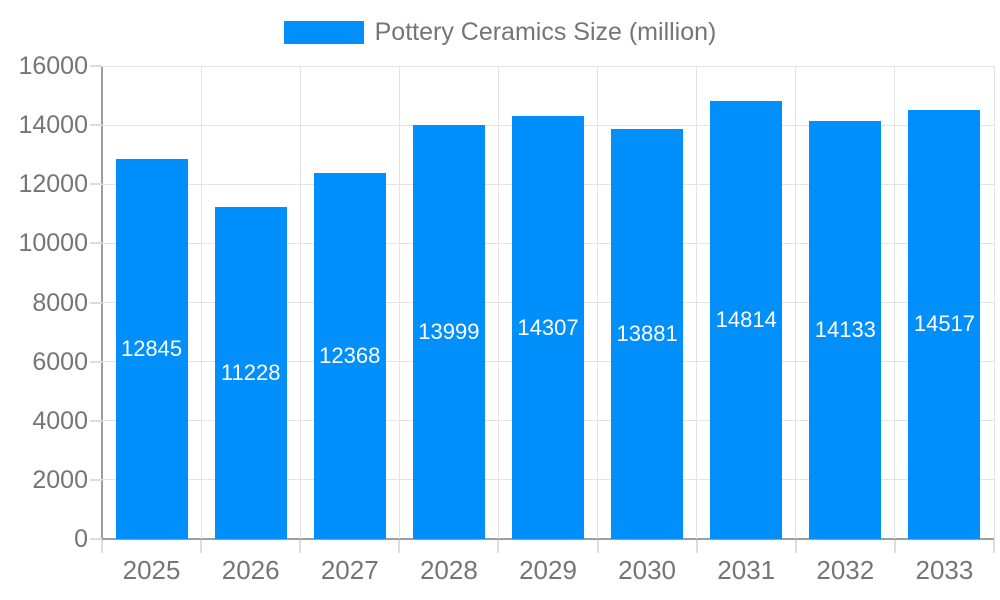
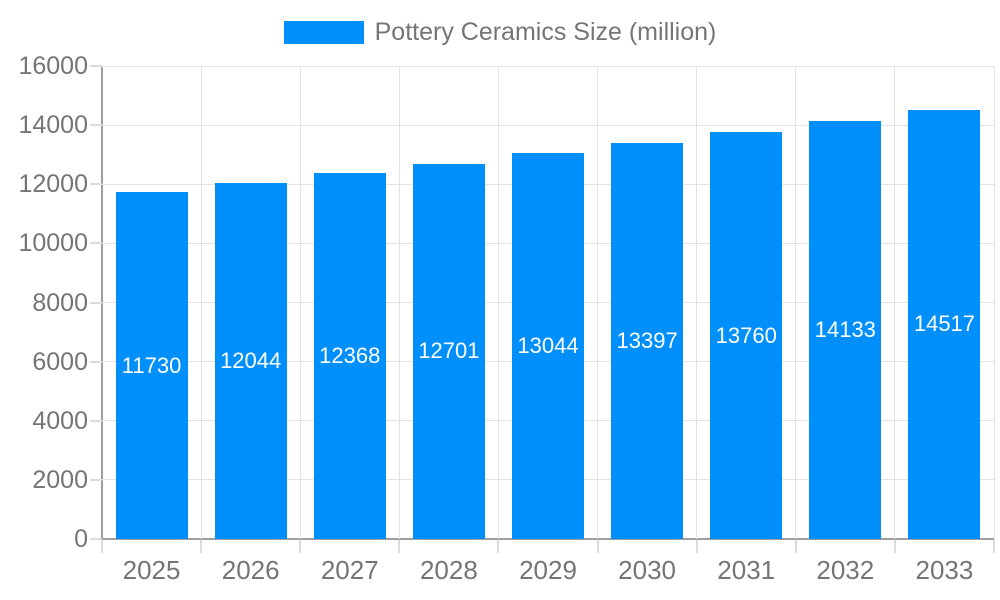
2025: 12845 -> 11730
2026: 11228 -> 12044
2028: 13999 -> 12701
2029: 14307 -> 13044
2030: 13881 -> 13397
2031: 14814 -> 13760
